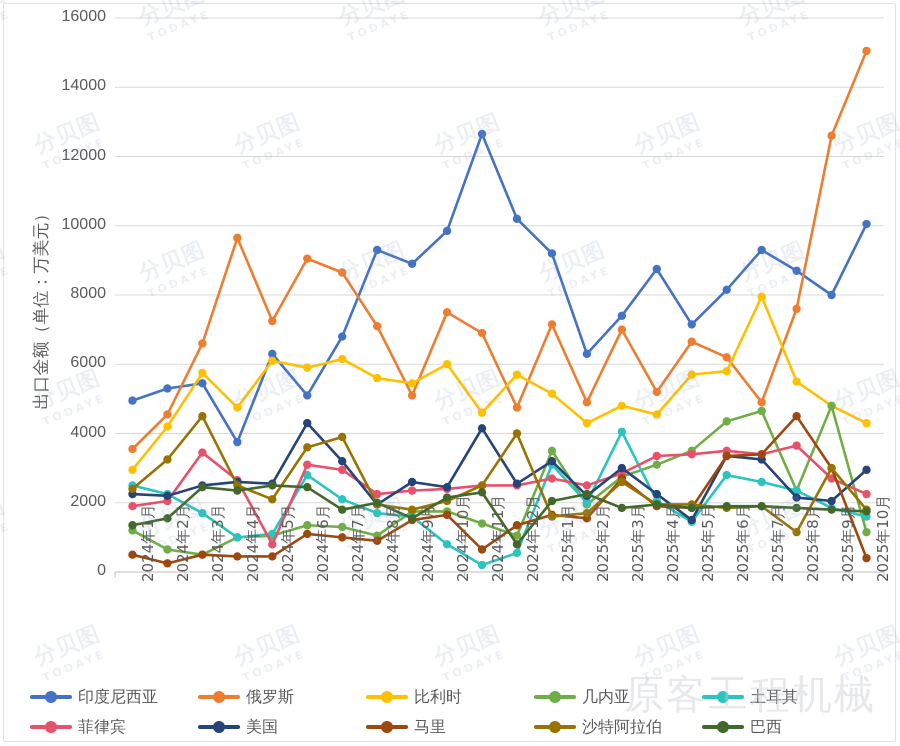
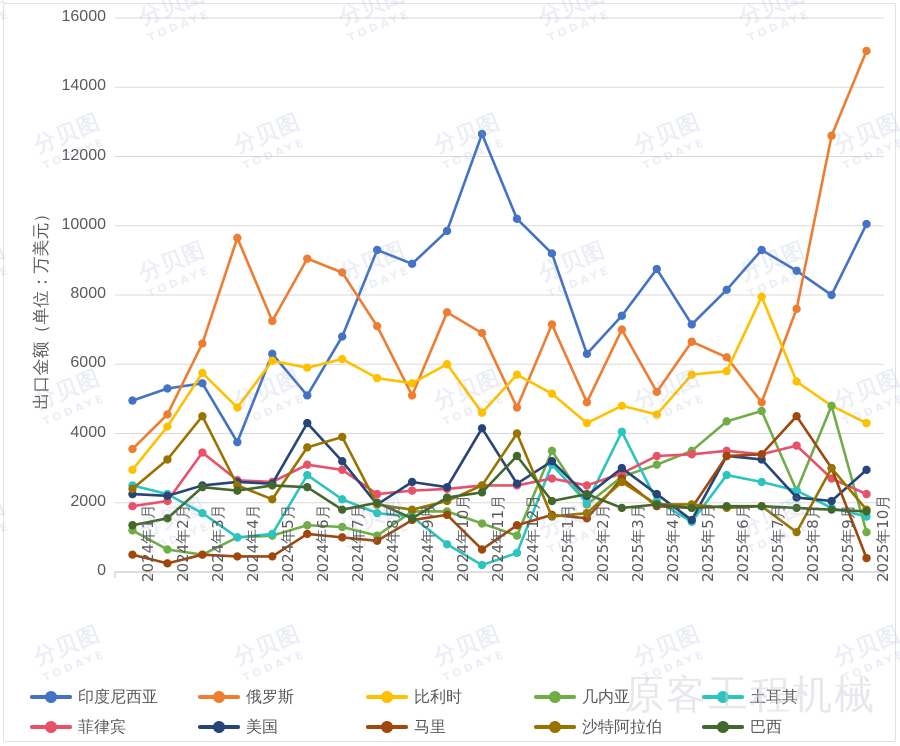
菲律宾/2024年5月: 800 -> 2600
巴西/2024年12月: 800 -> 3400
